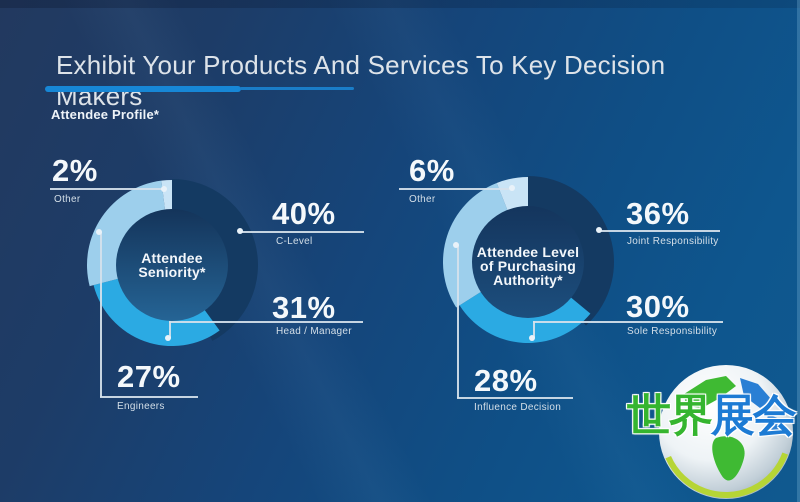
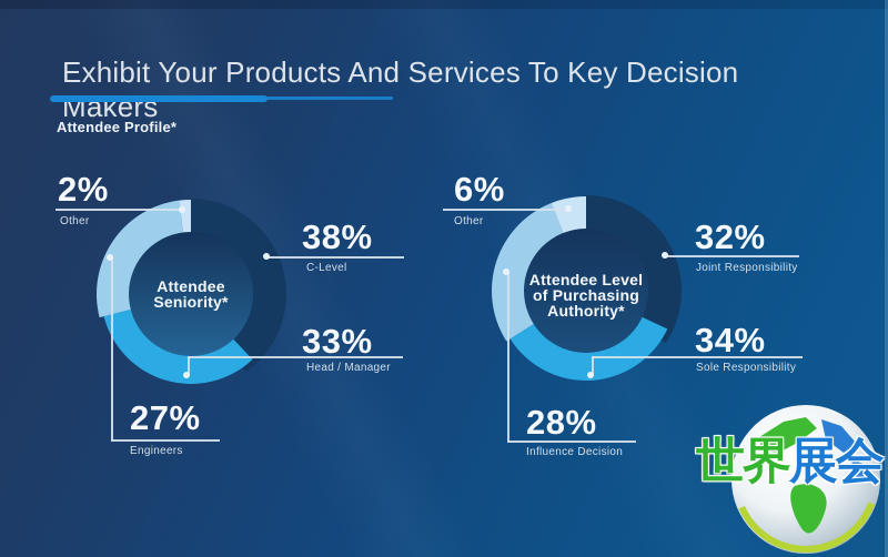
Attendee Seniority*/C-Level: 40% -> 38%
Attendee Seniority*/Head / Manager: 31% -> 33%
Attendee Level of Purchasing Authority*/Joint Responsibility: 36% -> 32%
Attendee Level of Purchasing Authority*/Sole Responsibility: 30% -> 34%
